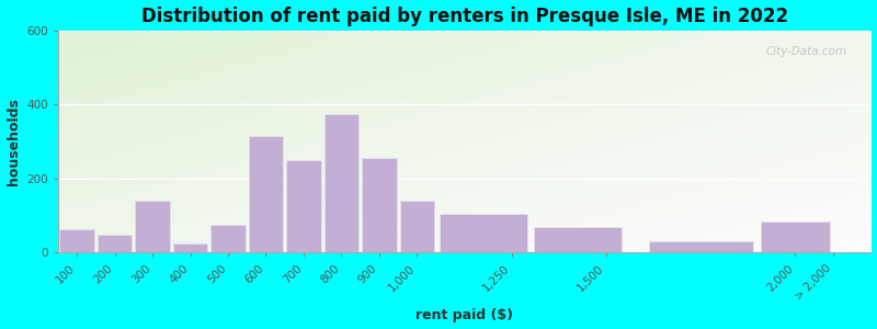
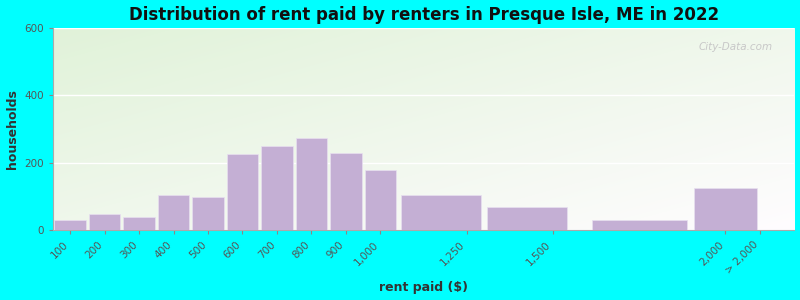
100: 65 -> 30
300: 140 -> 40
400: 25 -> 105
500: 75 -> 100
600: 315 -> 225
800: 375 -> 275
900: 255 -> 230
1,000: 140 -> 180
2,000: 85 -> 125
